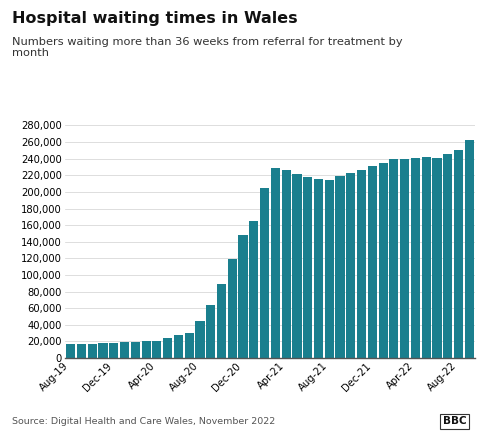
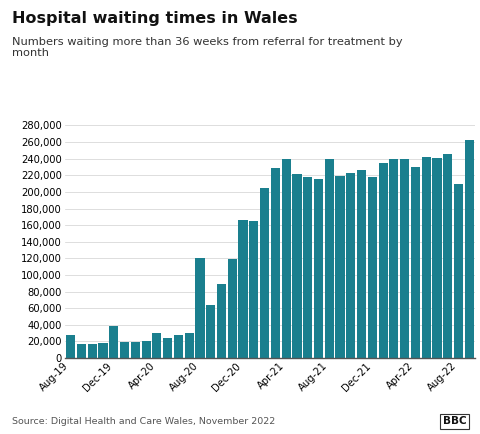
Aug-19: 17,000 -> 28,000
Dec-19: 18,000 -> 38,000
Apr-20: 21,000 -> 30,000
Aug-20: 45,000 -> 120,000
Dec-20: 148,000 -> 166,000
Apr-21: 226,000 -> 240,000
Aug-21: 214,000 -> 240,000
Dec-21: 231,000 -> 218,000
Apr-22: 241,000 -> 230,000
Aug-22: 250,000 -> 210,000
